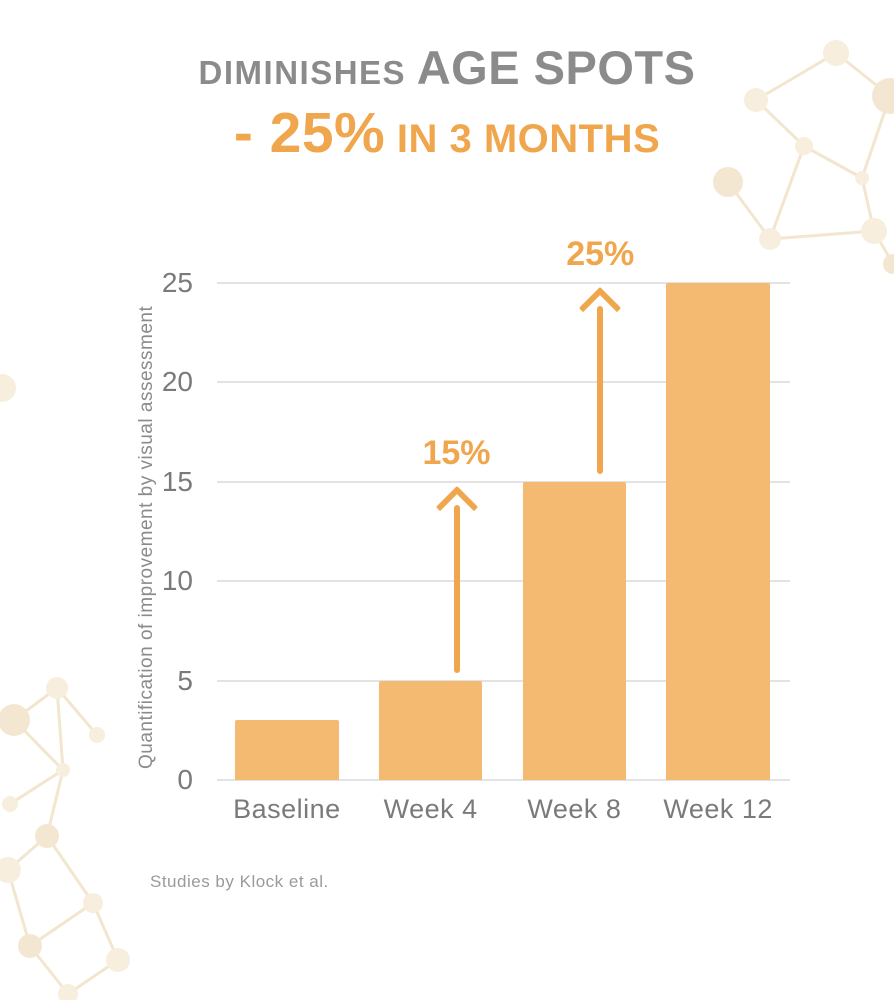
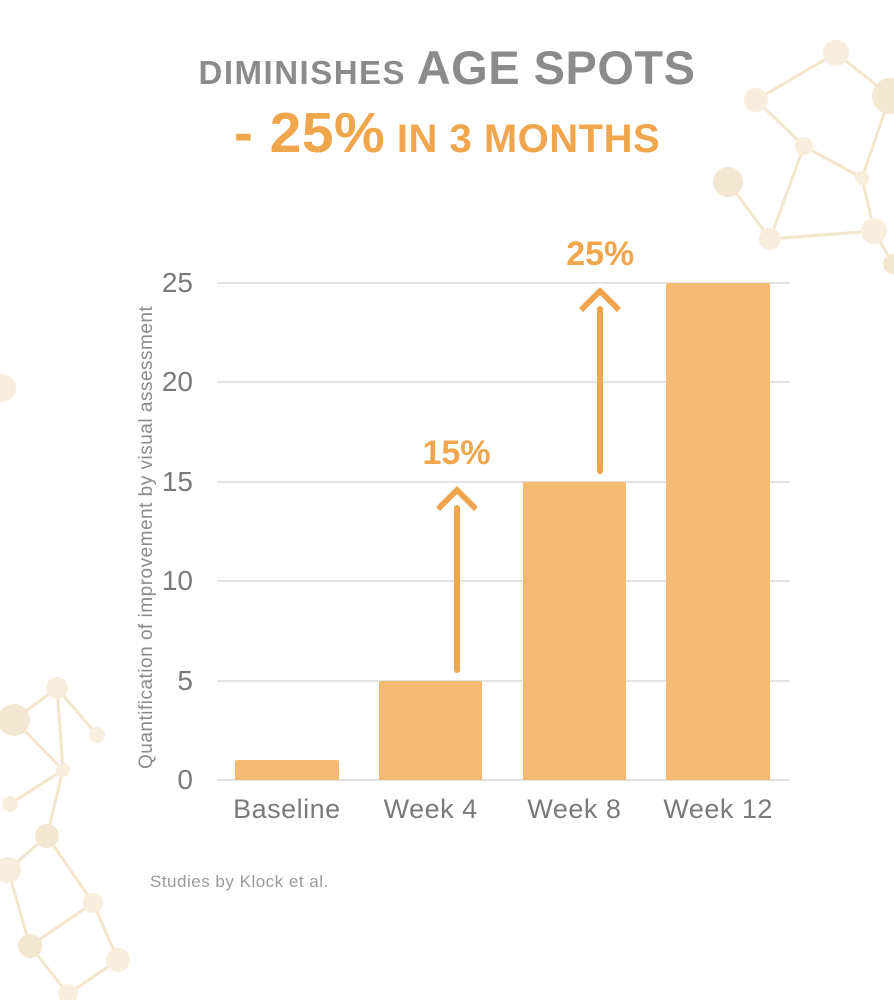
Baseline: 3 -> 1
